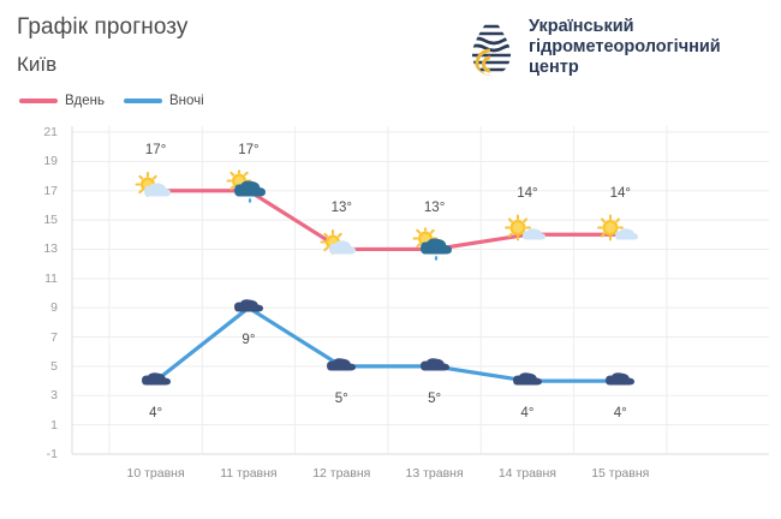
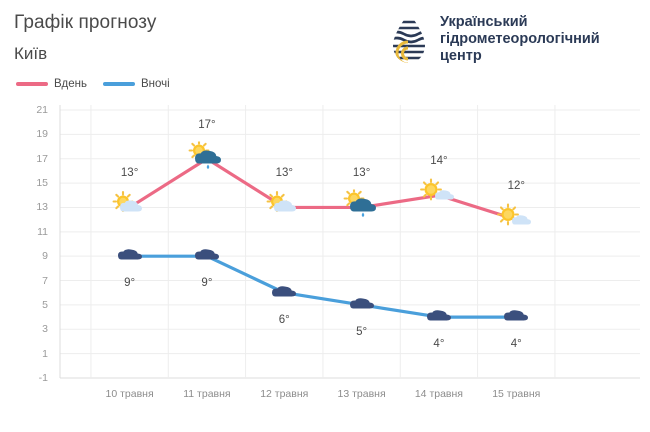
Вдень/10 травня: 17° -> 13°
Вночі/10 травня: 4° -> 9°
Вночі/12 травня: 5° -> 6°
Вдень/15 травня: 14° -> 12°
